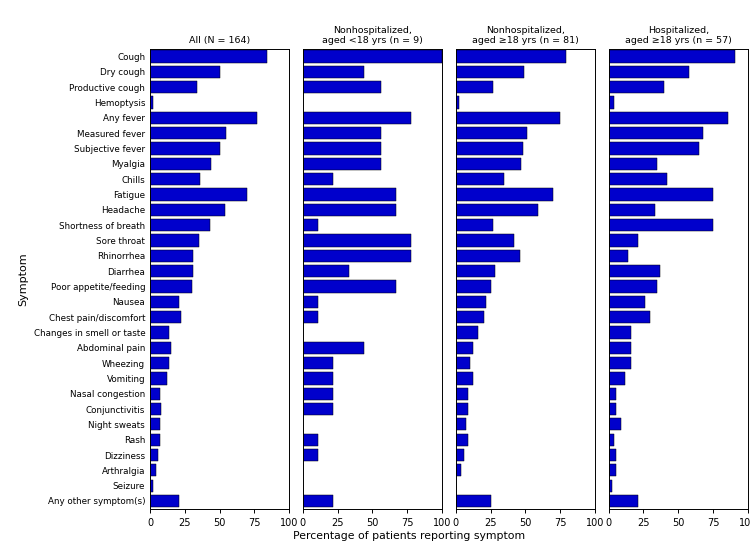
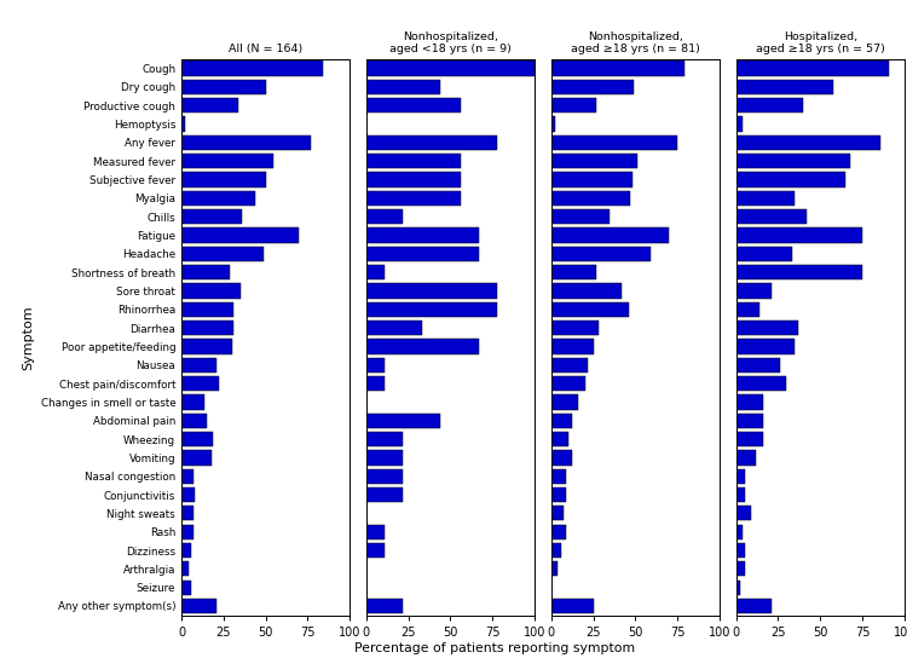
All (N = 164)/Headache: 54 -> 49
All (N = 164)/Shortness of breath: 43 -> 29
All (N = 164)/Wheezing: 14 -> 19
All (N = 164)/Vomiting: 12 -> 18
All (N = 164)/Seizure: 2 -> 6
